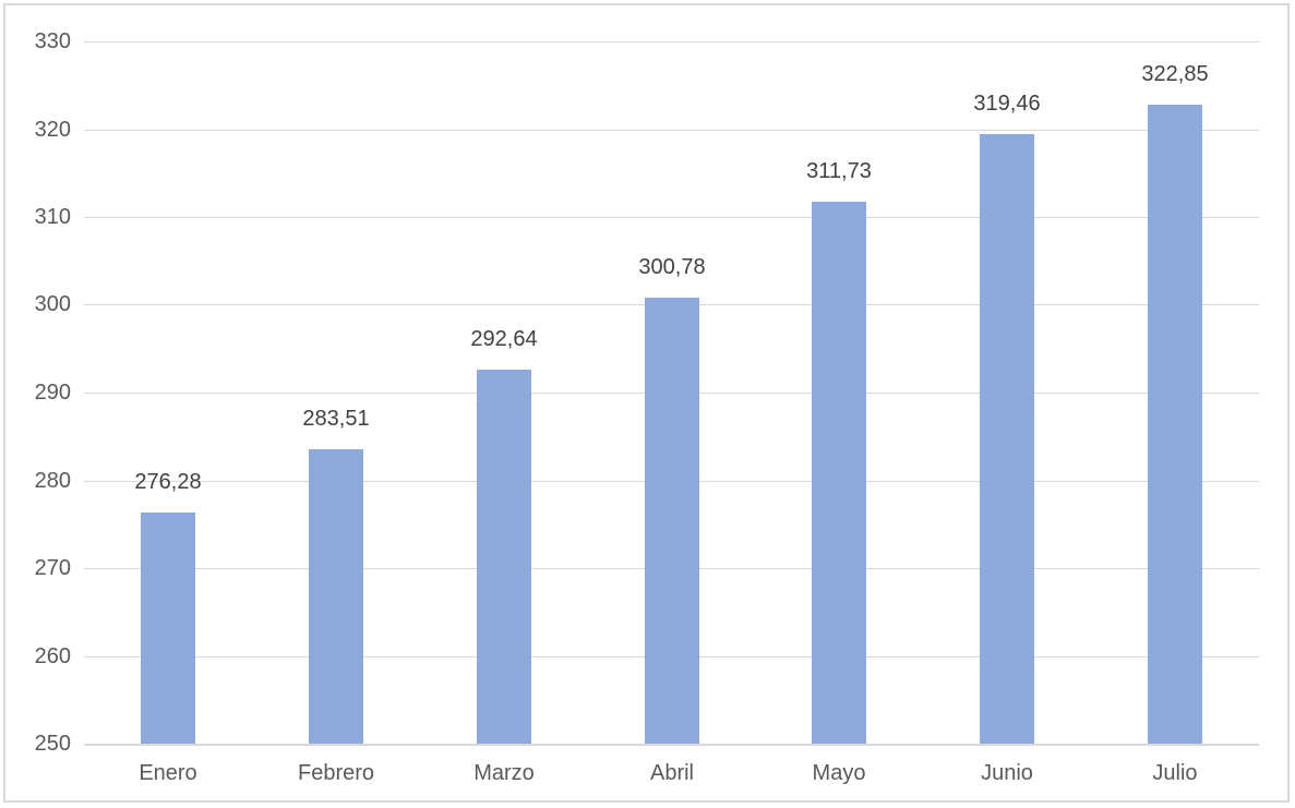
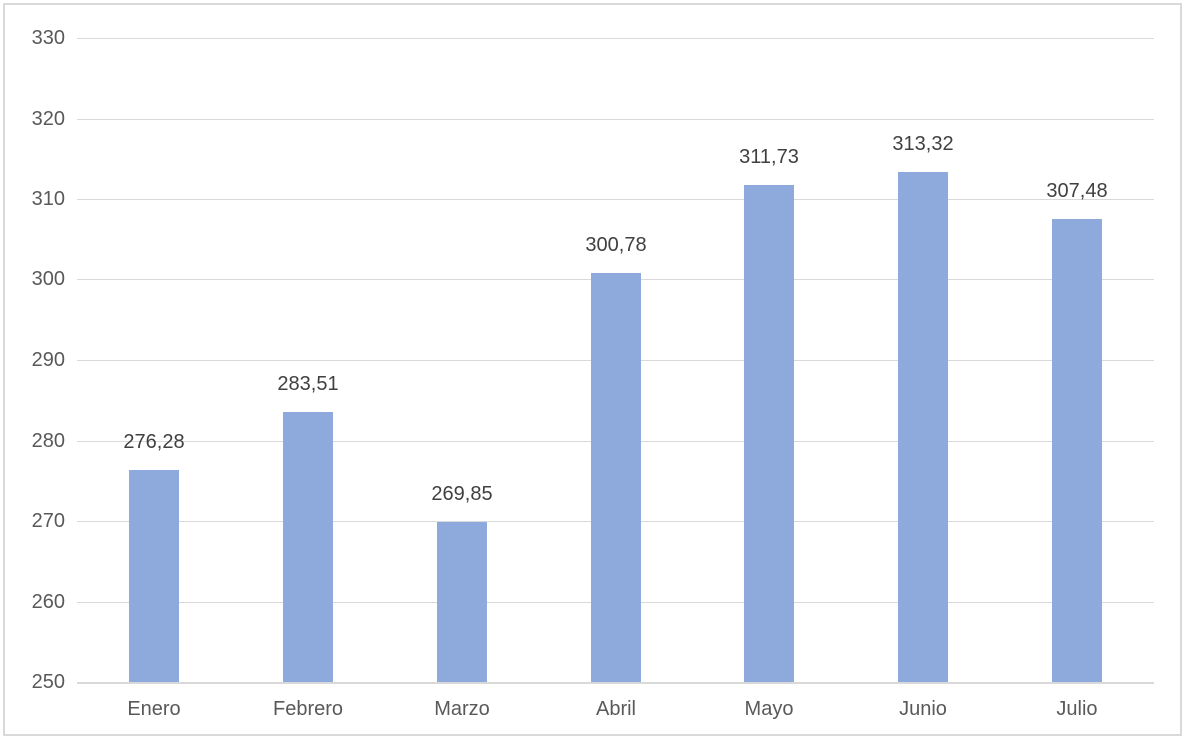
Marzo: 292,64 -> 269,85
Junio: 319,46 -> 313,32
Julio: 322,85 -> 307,48
